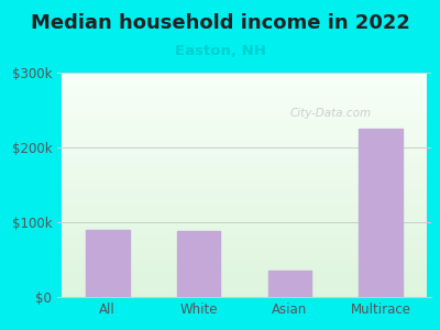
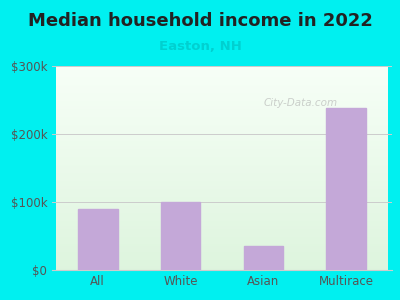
White: $88k -> $100k
Multirace: $225k -> $238k
